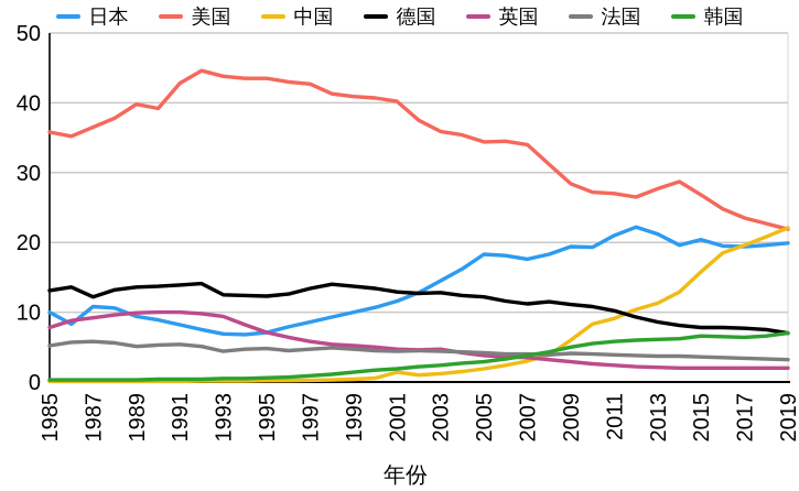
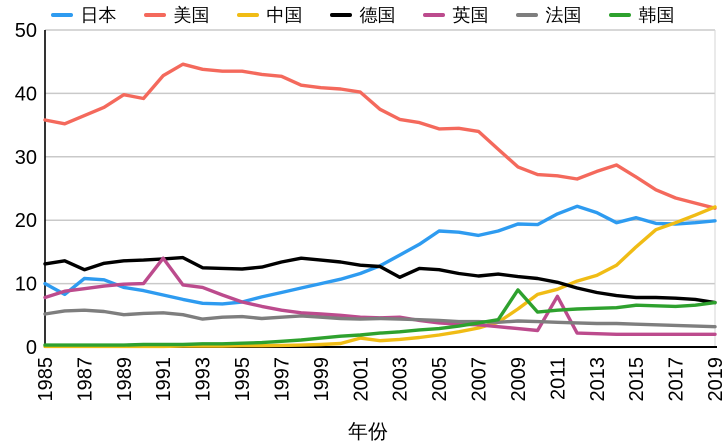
英国/1991: 10 -> 14
德国/2003: 13 -> 11
韩国/2009: 5 -> 9
英国/2011: 2 -> 8
